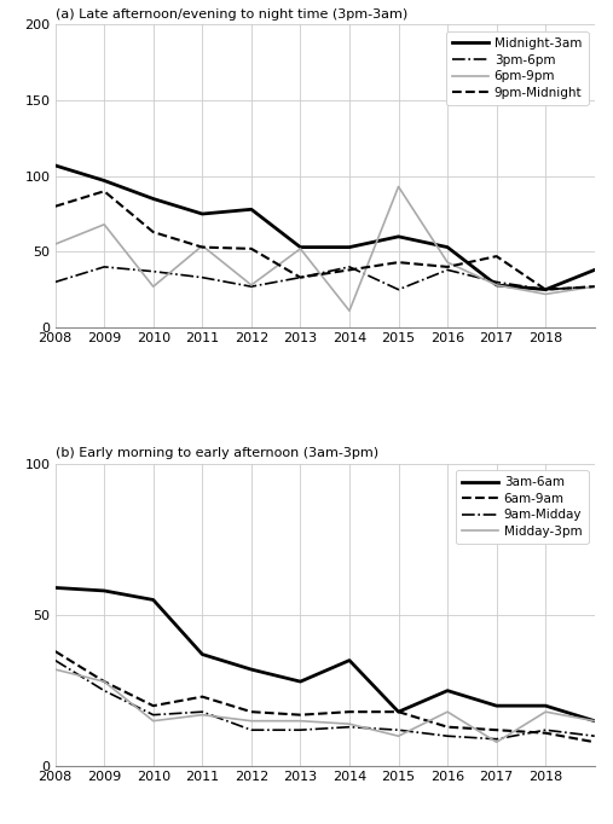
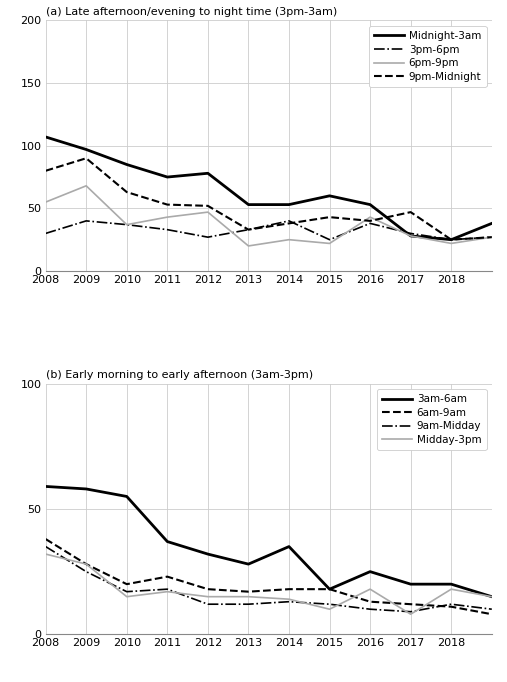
(a) Late afternoon/evening to night time (3pm-3am)/6pm-9pm/2010: 27 -> 37
(a) Late afternoon/evening to night time (3pm-3am)/6pm-9pm/2011: 54 -> 43
(a) Late afternoon/evening to night time (3pm-3am)/6pm-9pm/2012: 28 -> 47
(a) Late afternoon/evening to night time (3pm-3am)/6pm-9pm/2013: 52 -> 20
(a) Late afternoon/evening to night time (3pm-3am)/6pm-9pm/2014: 11 -> 25
(a) Late afternoon/evening to night time (3pm-3am)/6pm-9pm/2015: 93 -> 22
